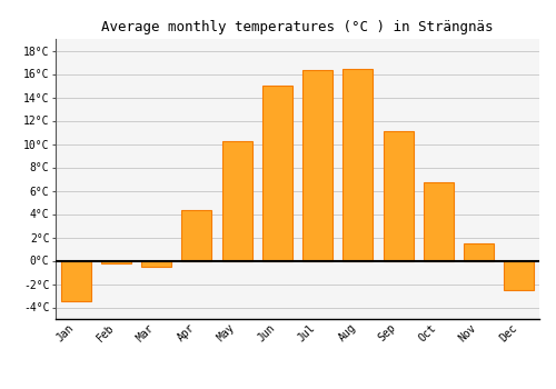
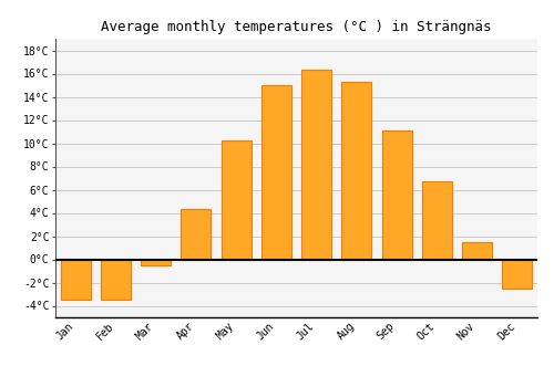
Feb: -0.2°C -> -3.5°C
Aug: 16.4°C -> 15.3°C
